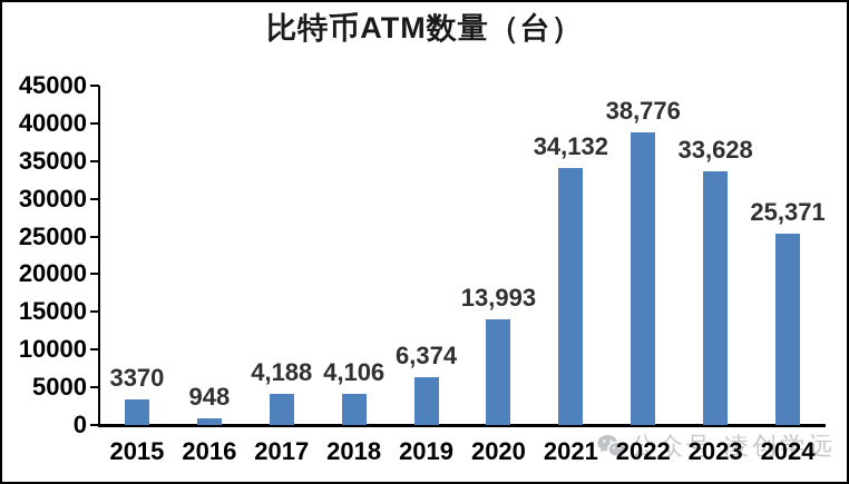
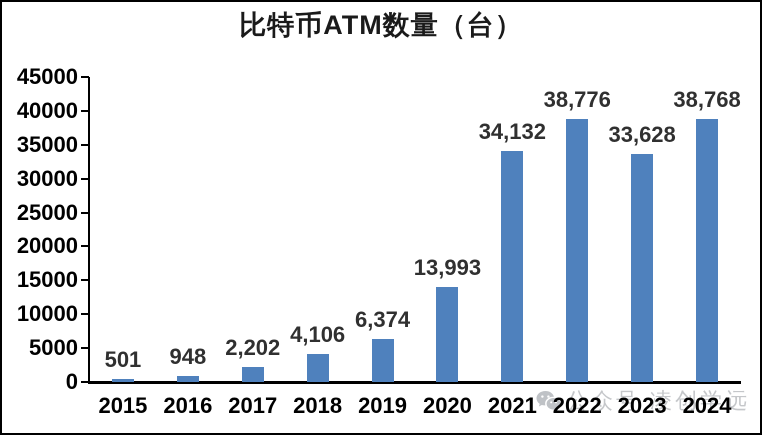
2015: 3370 -> 501
2017: 4,188 -> 2,202
2024: 25,371 -> 38,768
